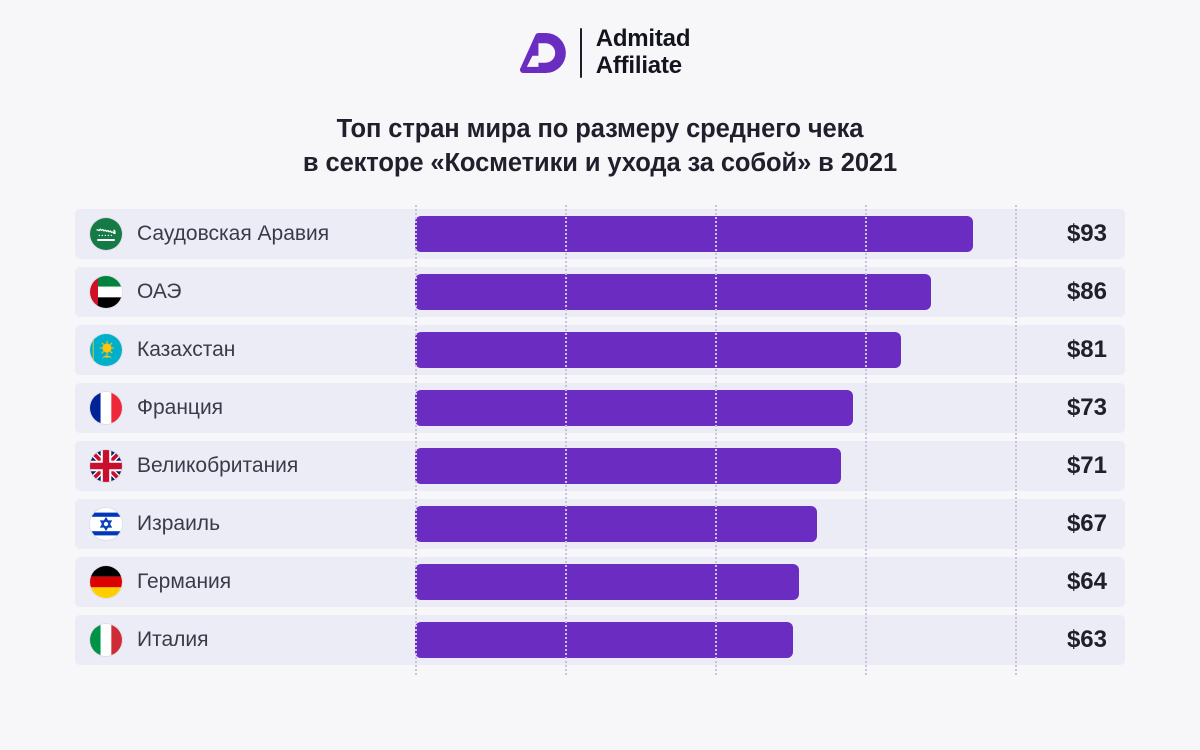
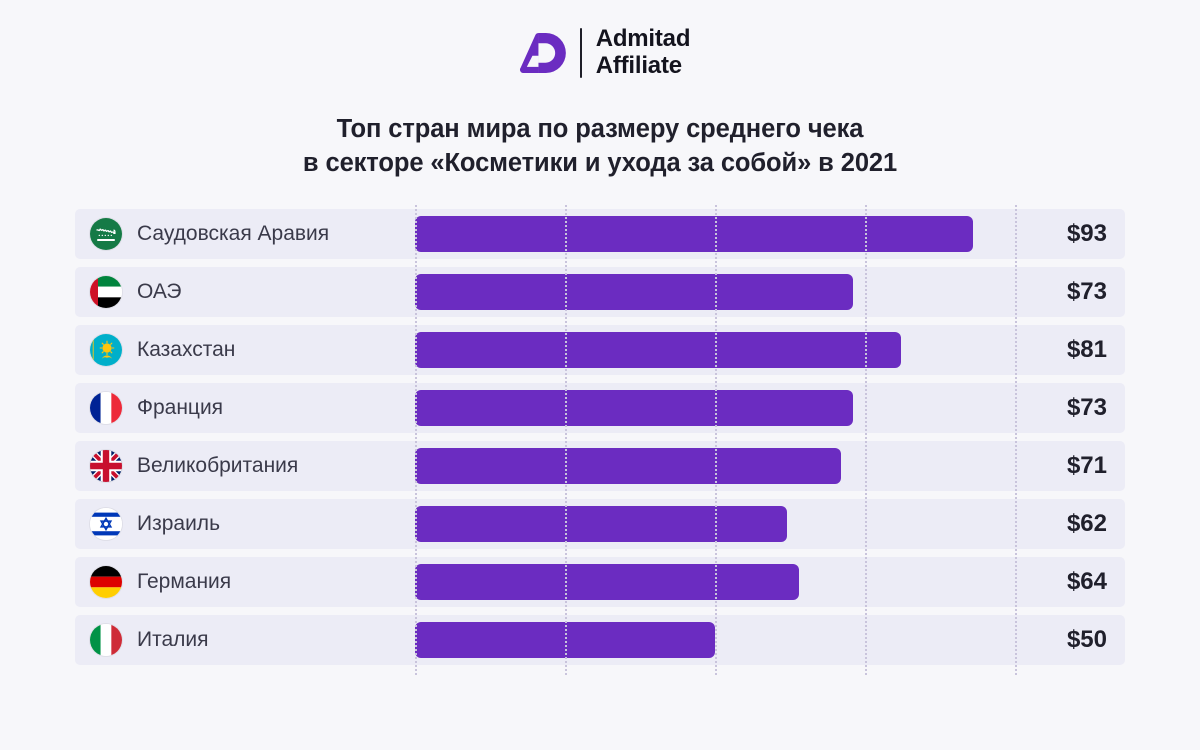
ОАЭ: $86 -> $73
Израиль: $67 -> $62
Италия: $63 -> $50
